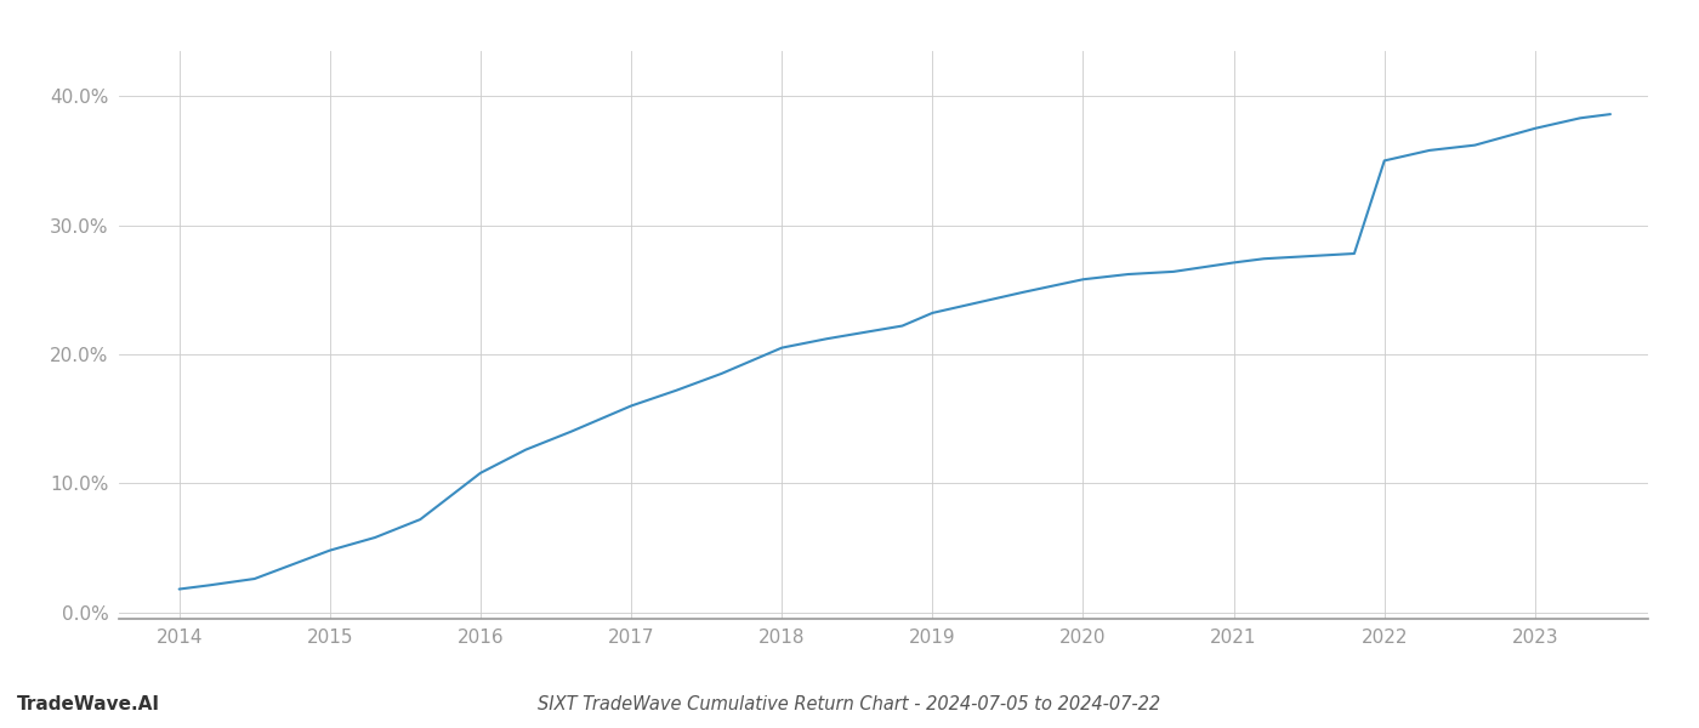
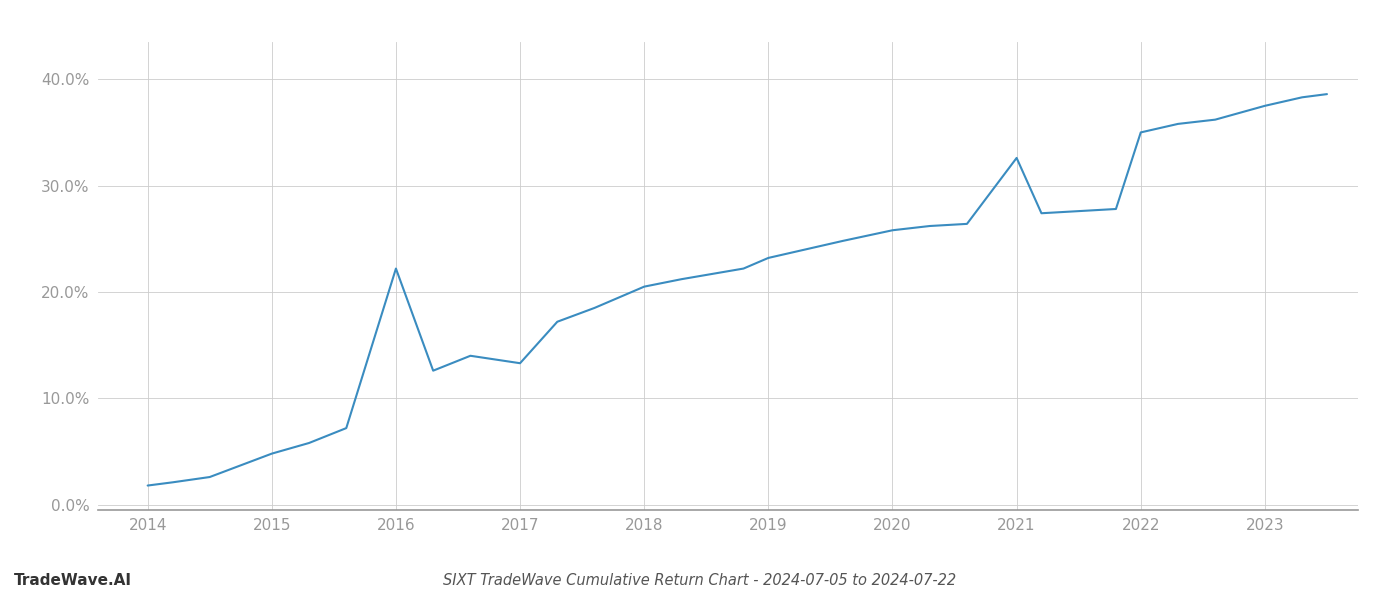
2016: 10.8% -> 22.2%
2017: 16.0% -> 13.3%
2021: 27.1% -> 32.6%
